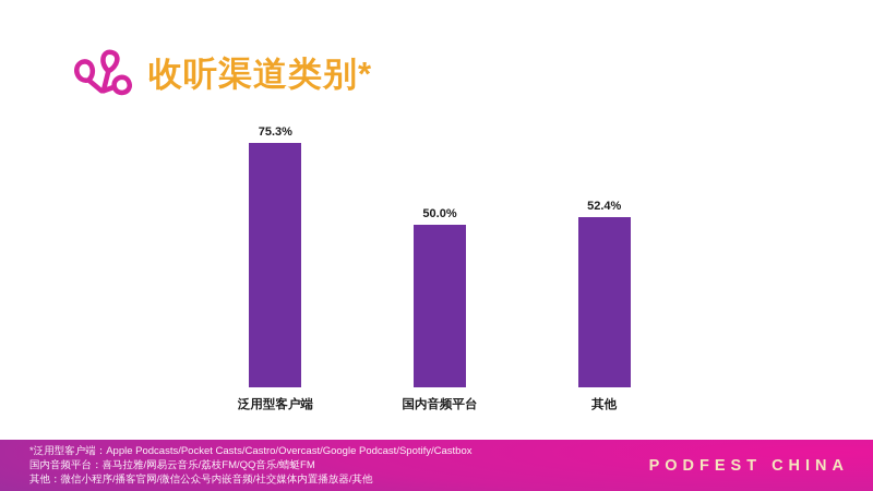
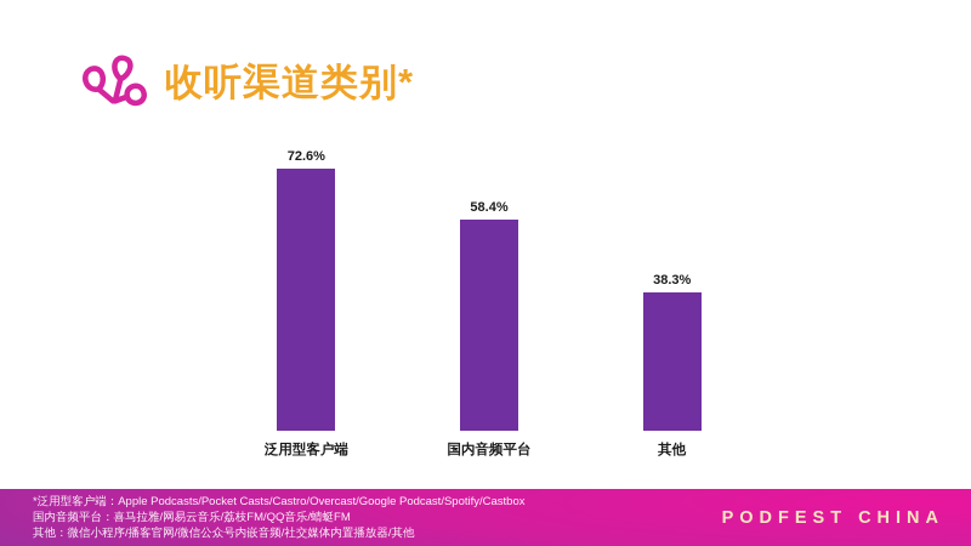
泛用型客户端: 75.3% -> 72.6%
国内音频平台: 50.0% -> 58.4%
其他: 52.4% -> 38.3%
